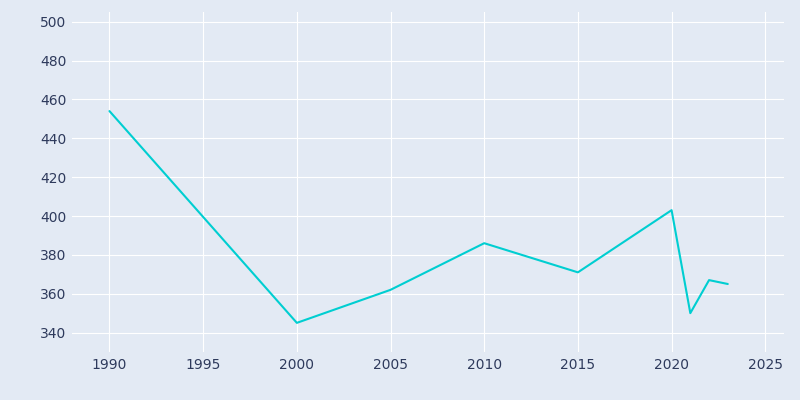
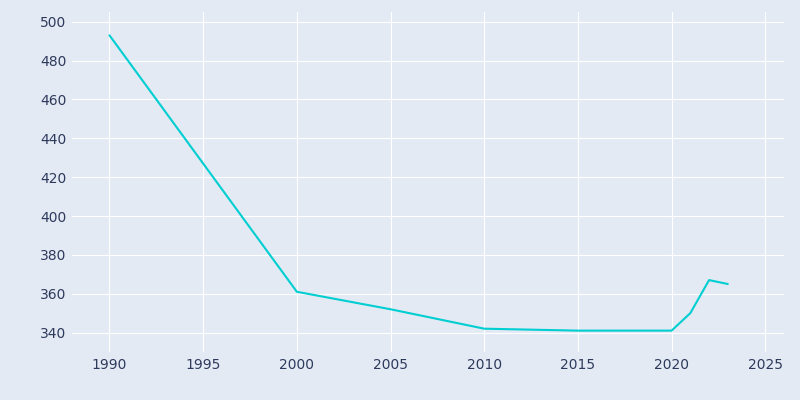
1990: 454 -> 493
2000: 345 -> 361
2005: 362 -> 352
2010: 386 -> 342
2015: 371 -> 341
2020: 403 -> 341
